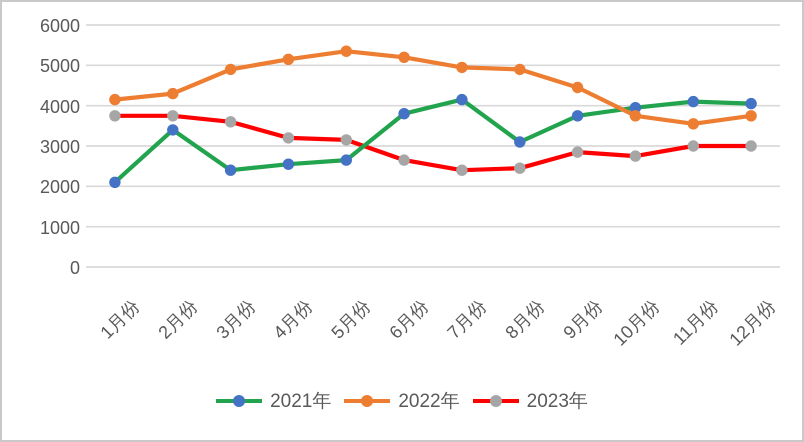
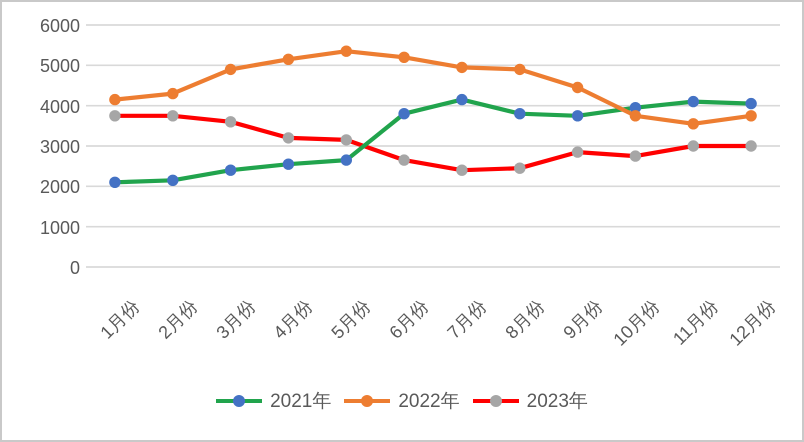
2021年/2月份: 3400 -> 2200
2021年/8月份: 3100 -> 3800
